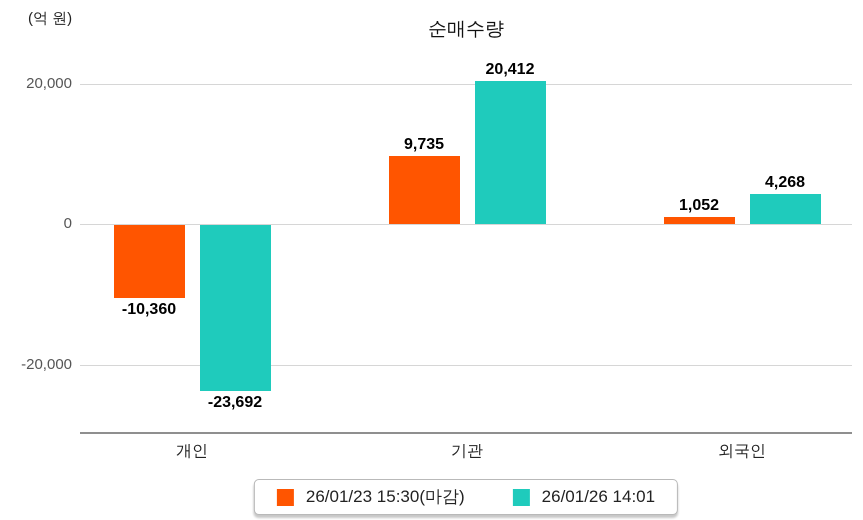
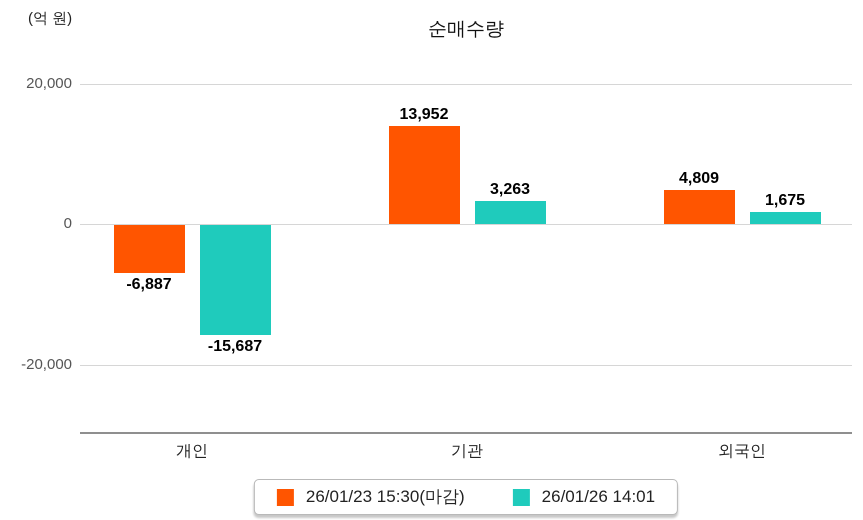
26/01/23 15:30(마감)/개인: -10,360 -> -6,887
26/01/26 14:01/개인: -23,692 -> -15,687
26/01/23 15:30(마감)/기관: 9,735 -> 13,952
26/01/26 14:01/기관: 20,412 -> 3,263
26/01/23 15:30(마감)/외국인: 1,052 -> 4,809
26/01/26 14:01/외국인: 4,268 -> 1,675
